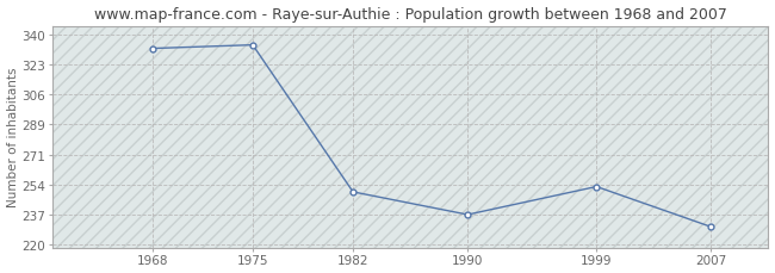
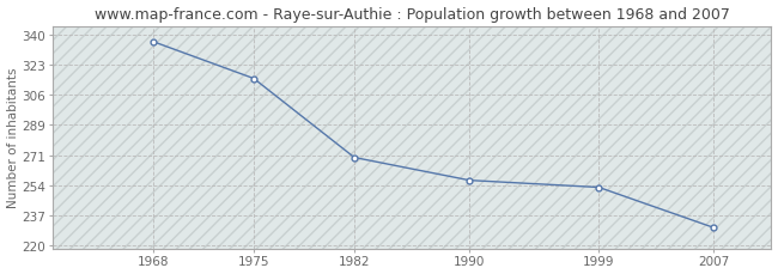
1968: 332 -> 336
1975: 334 -> 315
1982: 250 -> 270
1990: 237 -> 257
